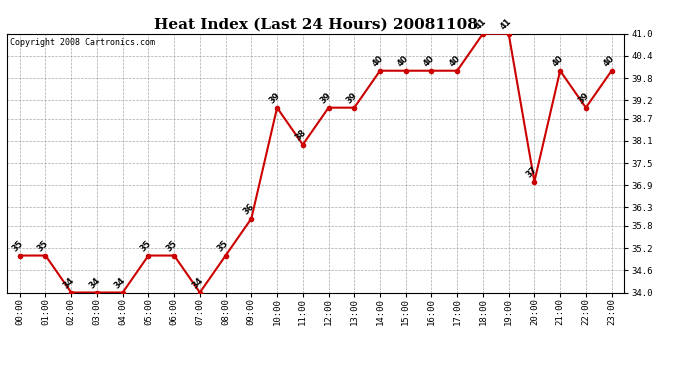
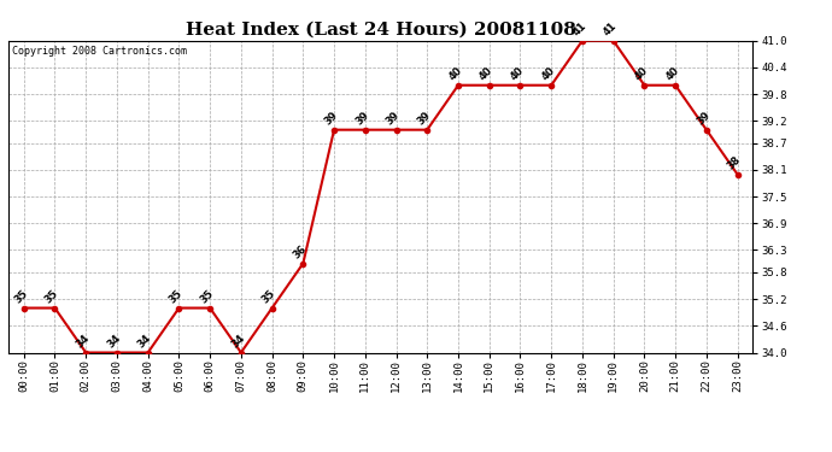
11:00: 38 -> 39
20:00: 37 -> 40
23:00: 40 -> 38
